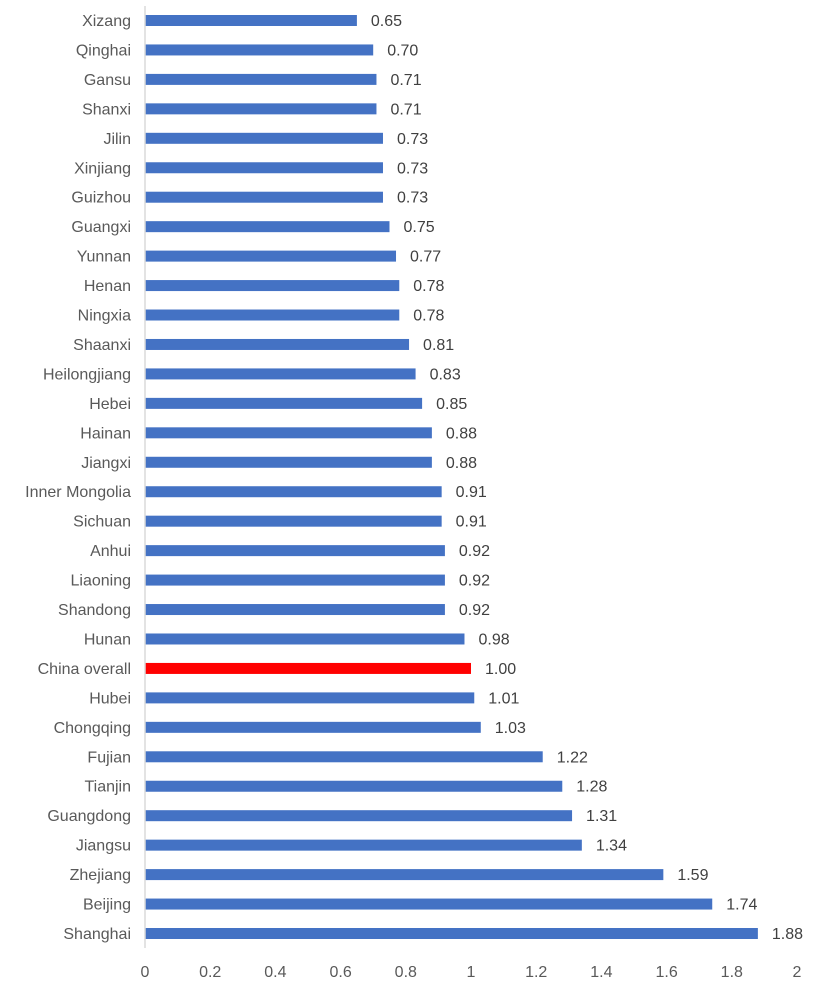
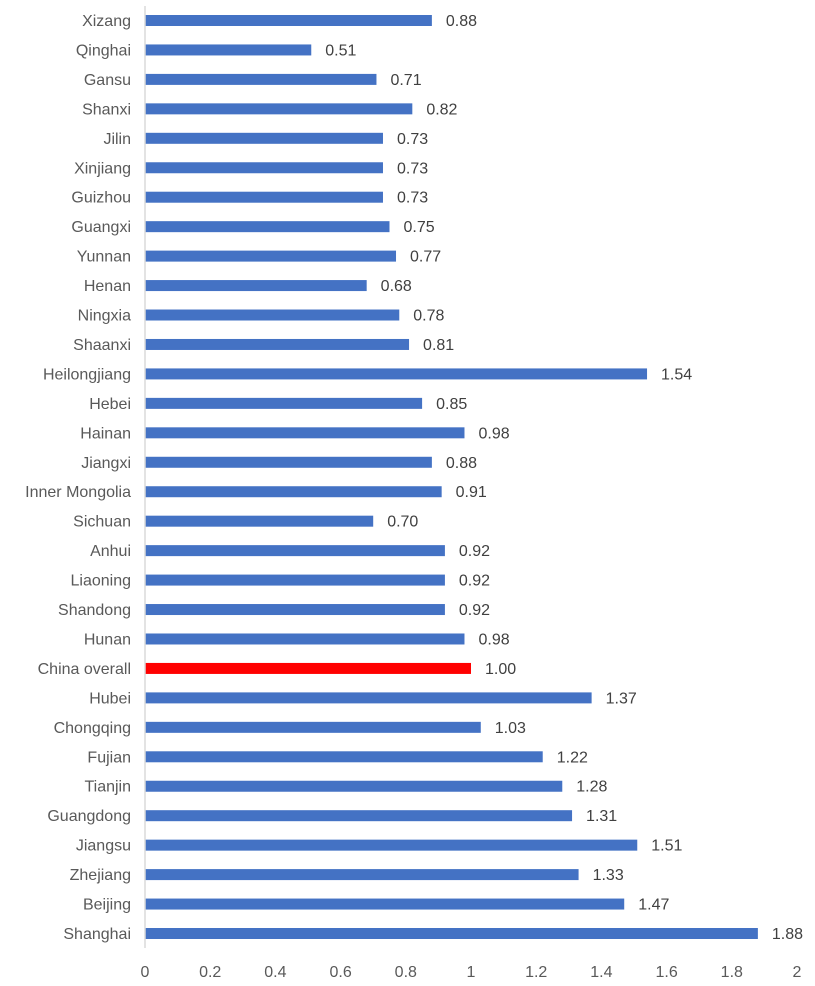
Xizang: 0.65 -> 0.88
Qinghai: 0.70 -> 0.51
Shanxi: 0.71 -> 0.82
Henan: 0.78 -> 0.68
Heilongjiang: 0.83 -> 1.54
Hainan: 0.88 -> 0.98
Sichuan: 0.91 -> 0.70
Hubei: 1.01 -> 1.37
Jiangsu: 1.34 -> 1.51
Zhejiang: 1.59 -> 1.33
Beijing: 1.74 -> 1.47
